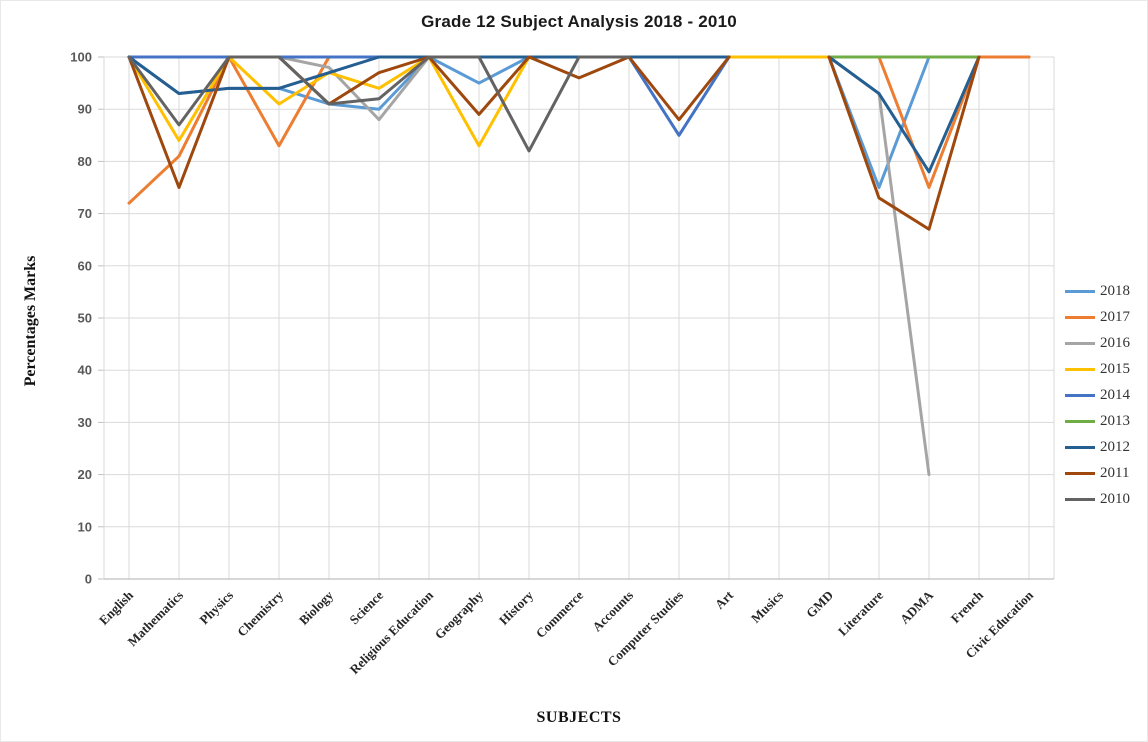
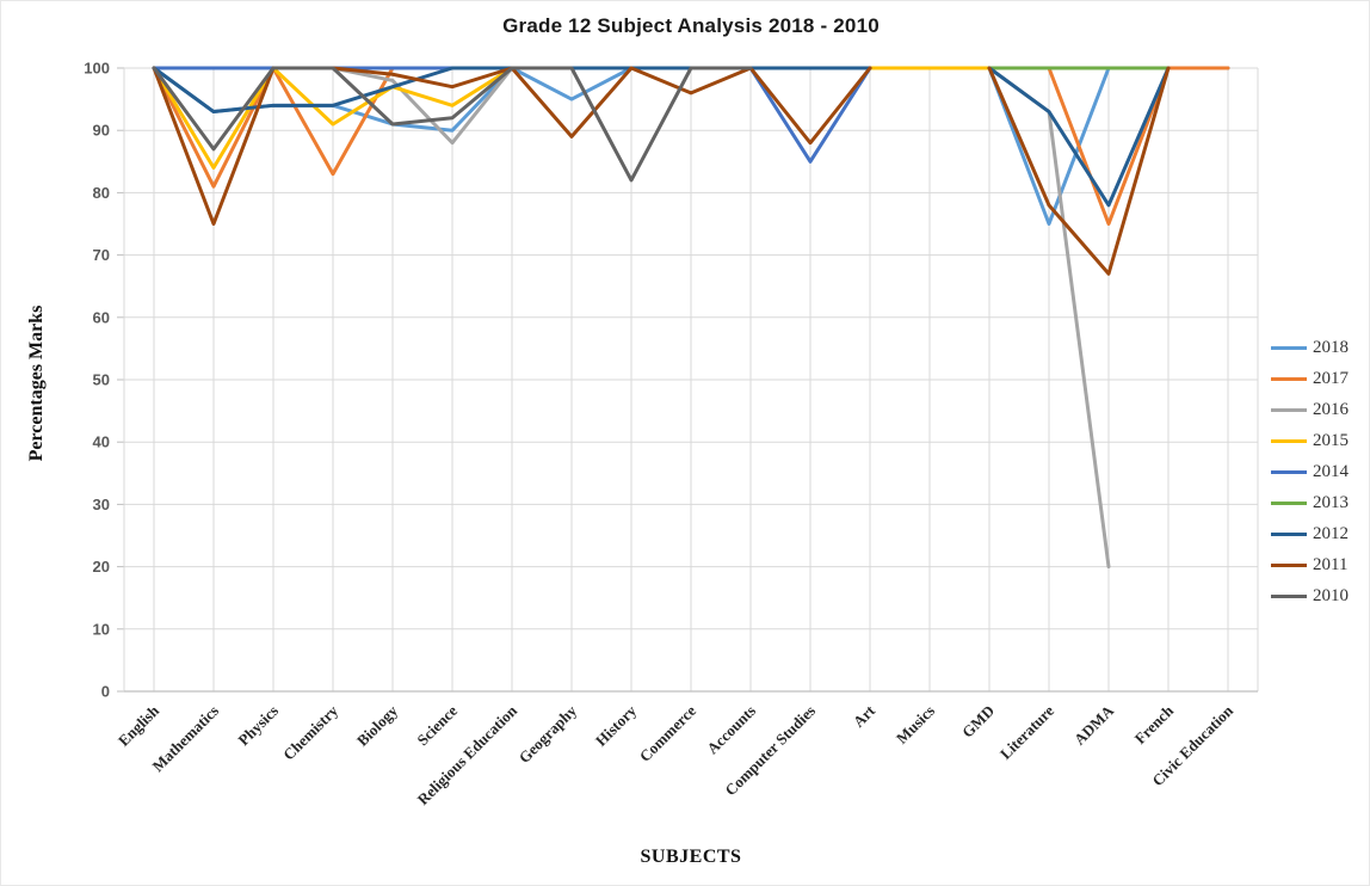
2017/English: 72 -> 100
2011/Biology: 91 -> 99
2015/Geography: 83 -> 100
2011/Literature: 73 -> 78
